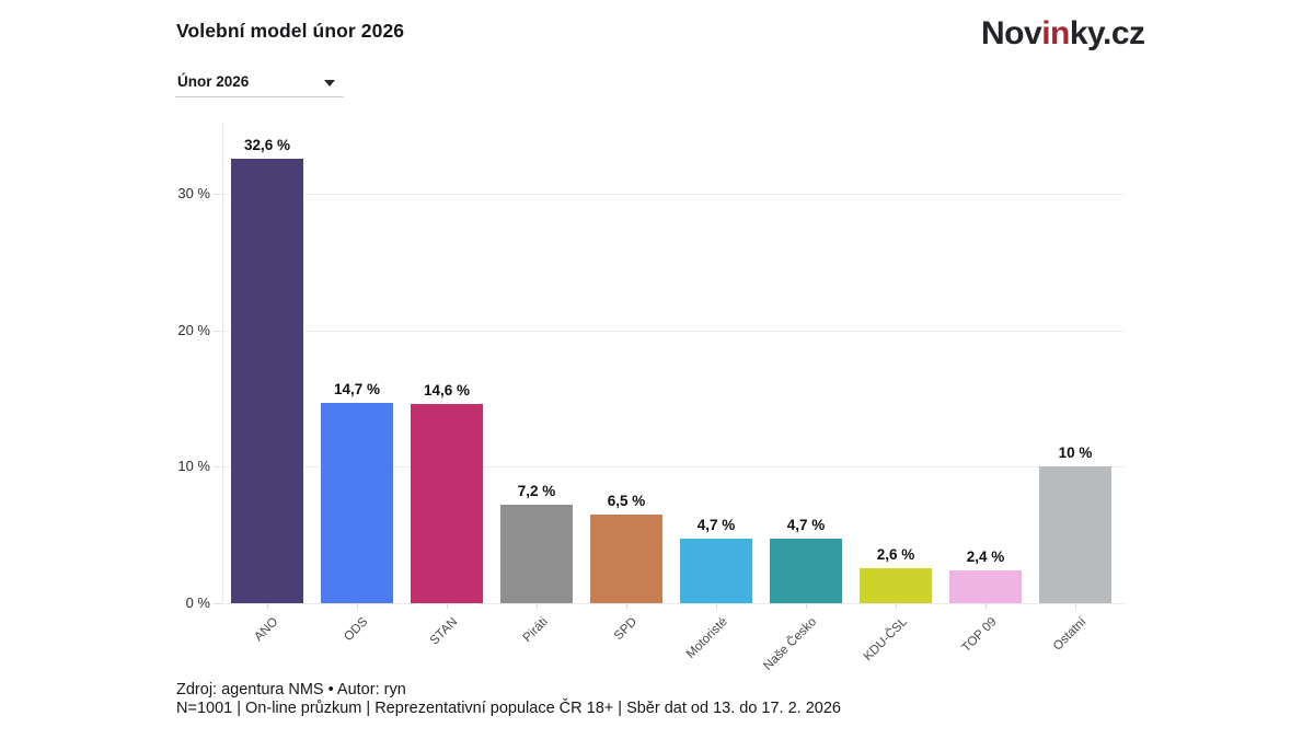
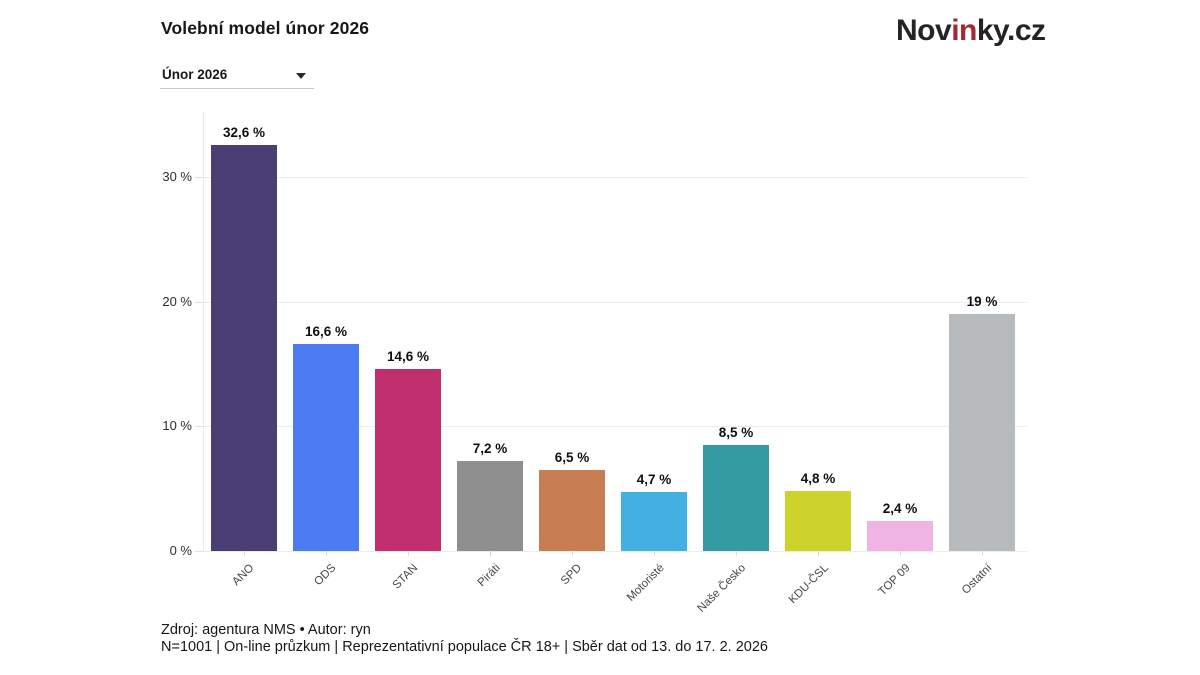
ODS: 14,7 -> 16,6
Naše Česko: 4,7 -> 8,5
KDU-ČSL: 2,6 -> 4,8
Ostatní: 10 -> 19
